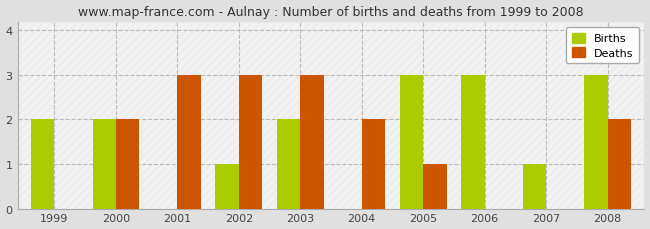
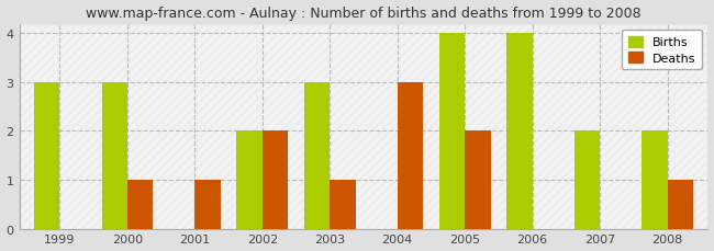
Births/1999: 2 -> 3
Births/2000: 2 -> 3
Deaths/2000: 2 -> 1
Deaths/2001: 3 -> 1
Births/2002: 1 -> 2
Deaths/2002: 3 -> 2
Births/2003: 2 -> 3
Deaths/2003: 3 -> 1
Deaths/2004: 2 -> 3
Births/2005: 3 -> 4
Deaths/2005: 1 -> 2
Births/2006: 3 -> 4
Births/2007: 1 -> 2
Births/2008: 3 -> 2
Deaths/2008: 2 -> 1
